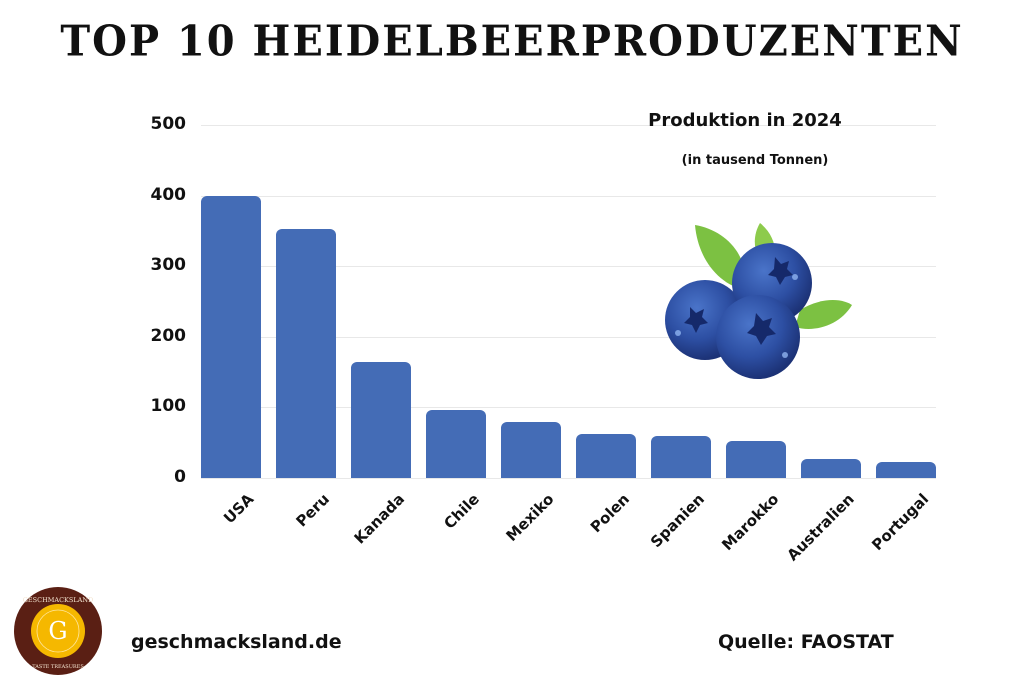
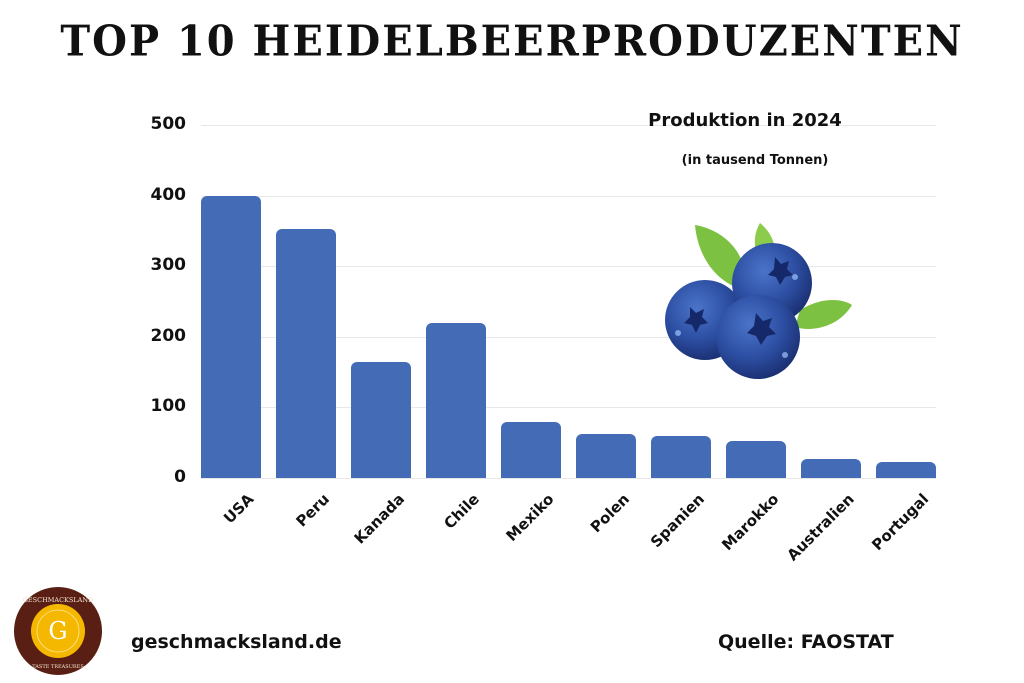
Chile: 100 -> 220
